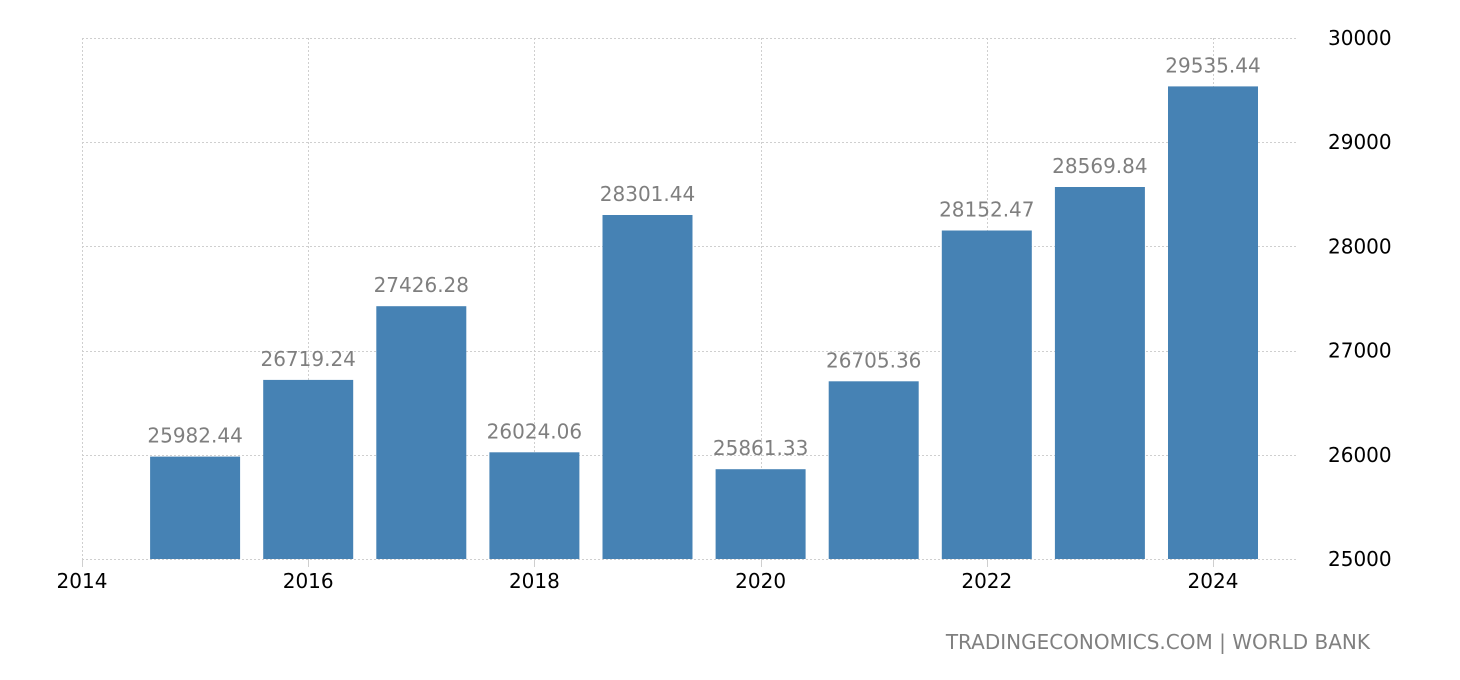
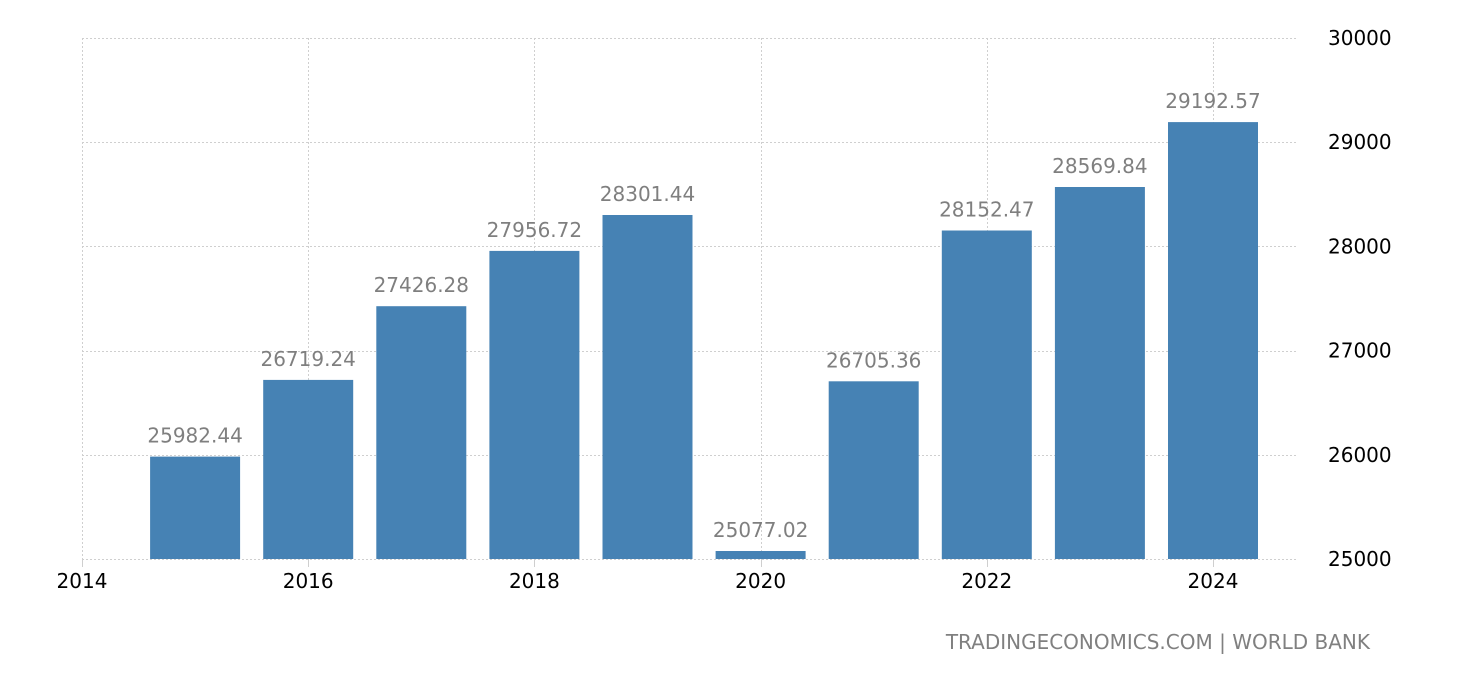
2018: 26024.06 -> 27956.72
2020: 25861.33 -> 25077.02
2024: 29535.44 -> 29192.57
